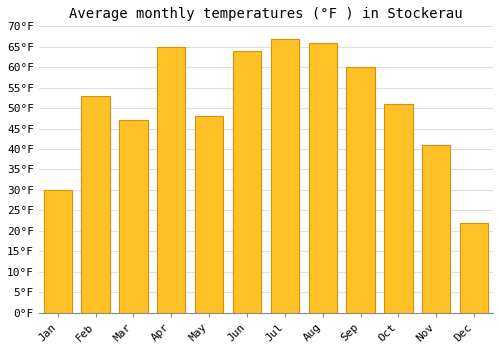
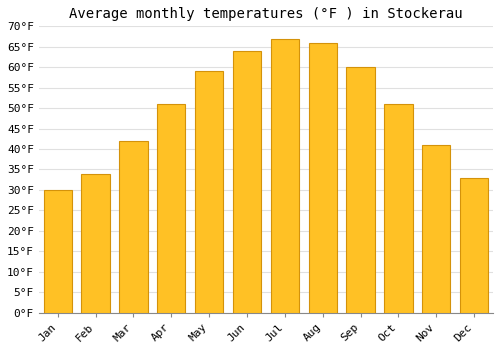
Feb: 53°F -> 34°F
Mar: 47°F -> 42°F
Apr: 65°F -> 51°F
May: 48°F -> 59°F
Dec: 22°F -> 33°F
